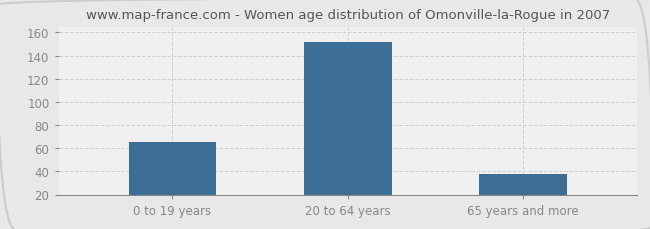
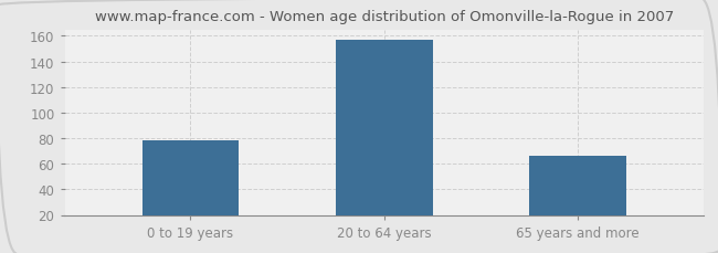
0 to 19 years: 65 -> 78
20 to 64 years: 152 -> 157
65 years and more: 38 -> 66
